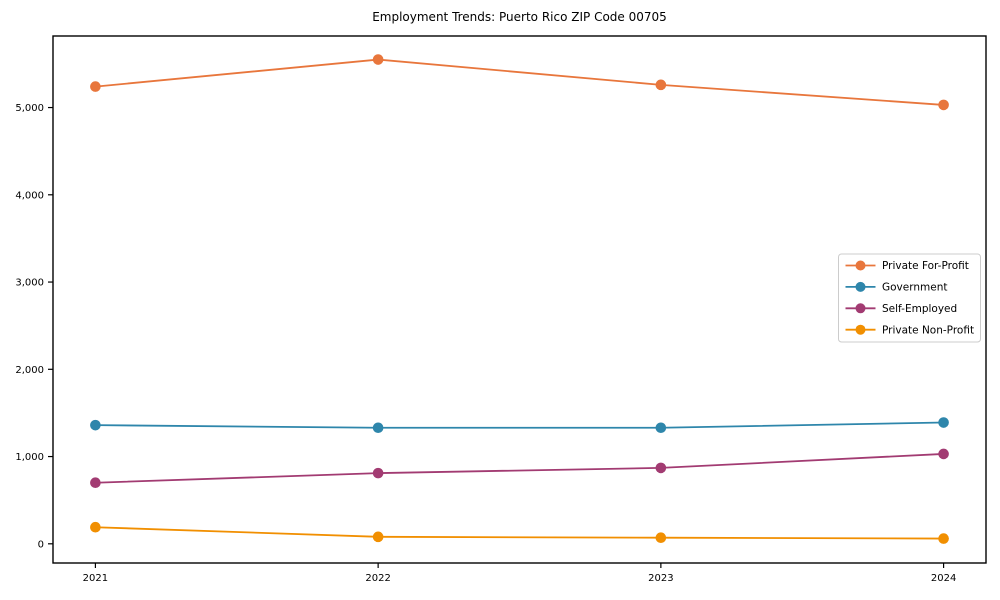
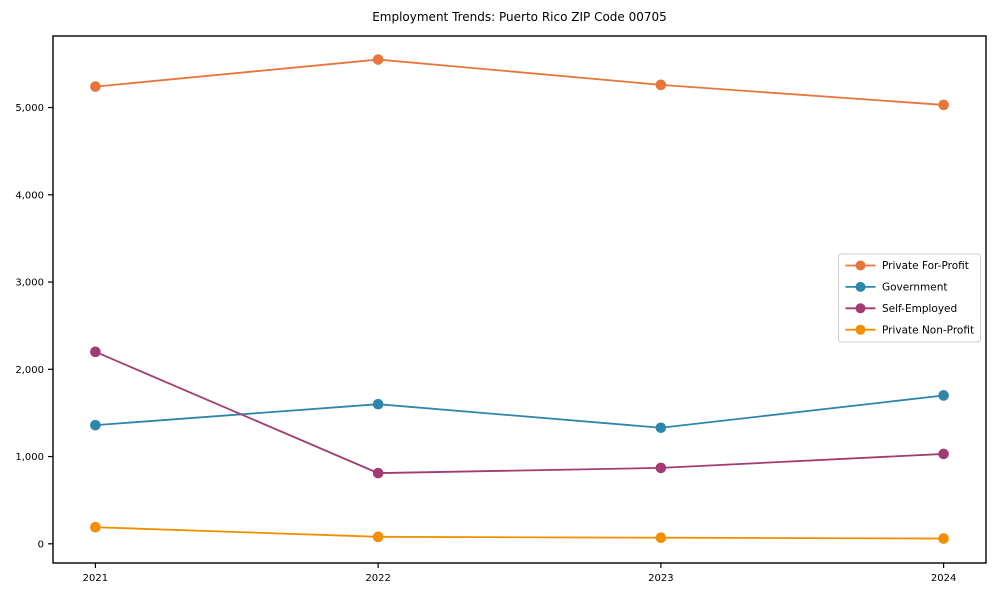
Self-Employed/2021: 700 -> 2200
Government/2022: 1300 -> 1600
Government/2024: 1400 -> 1700
